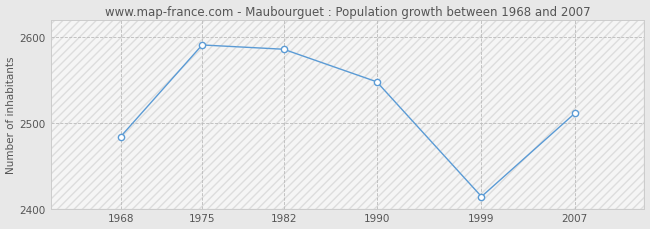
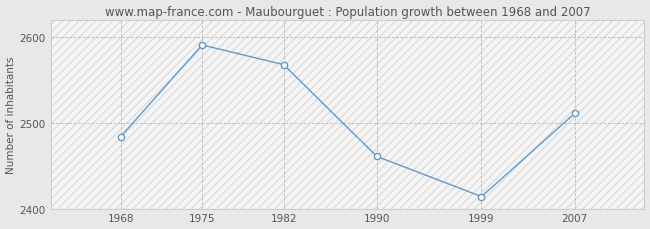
1982: 2586 -> 2568
1990: 2548 -> 2461
